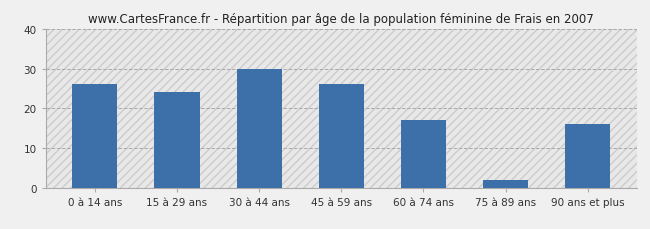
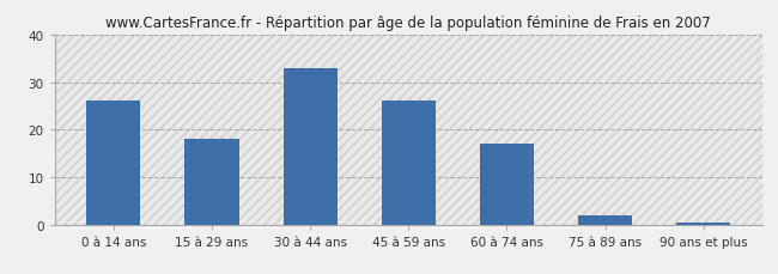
15 à 29 ans: 24.0 -> 18.0
30 à 44 ans: 30.0 -> 33.0
90 ans et plus: 16.0 -> 0.4
